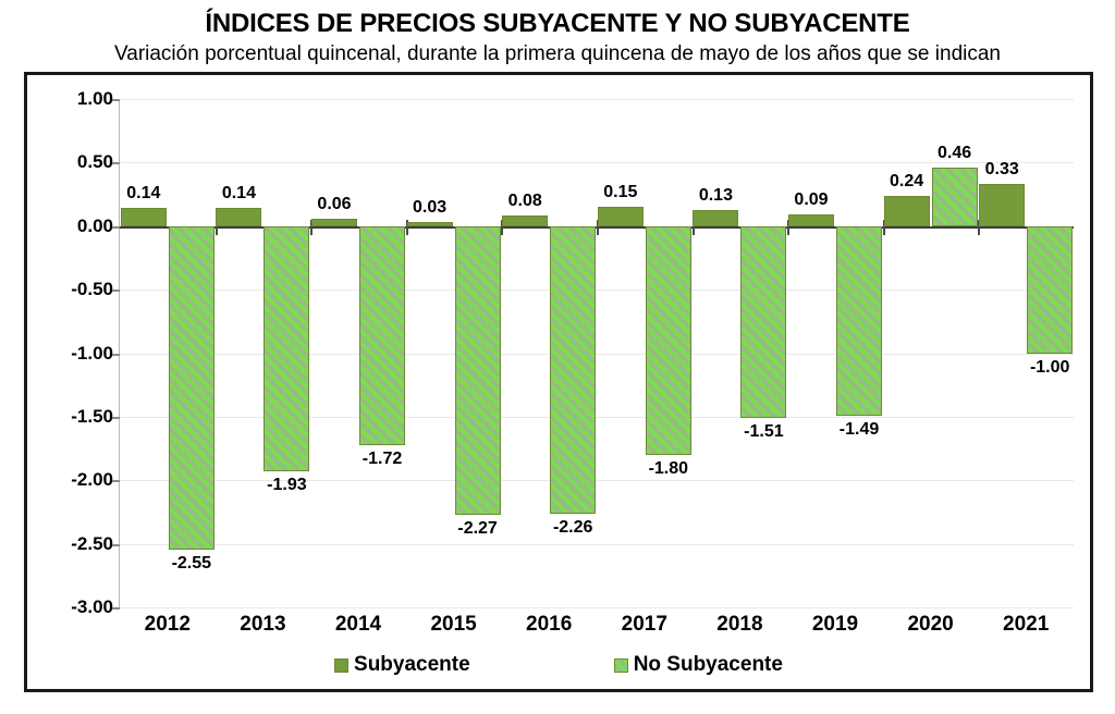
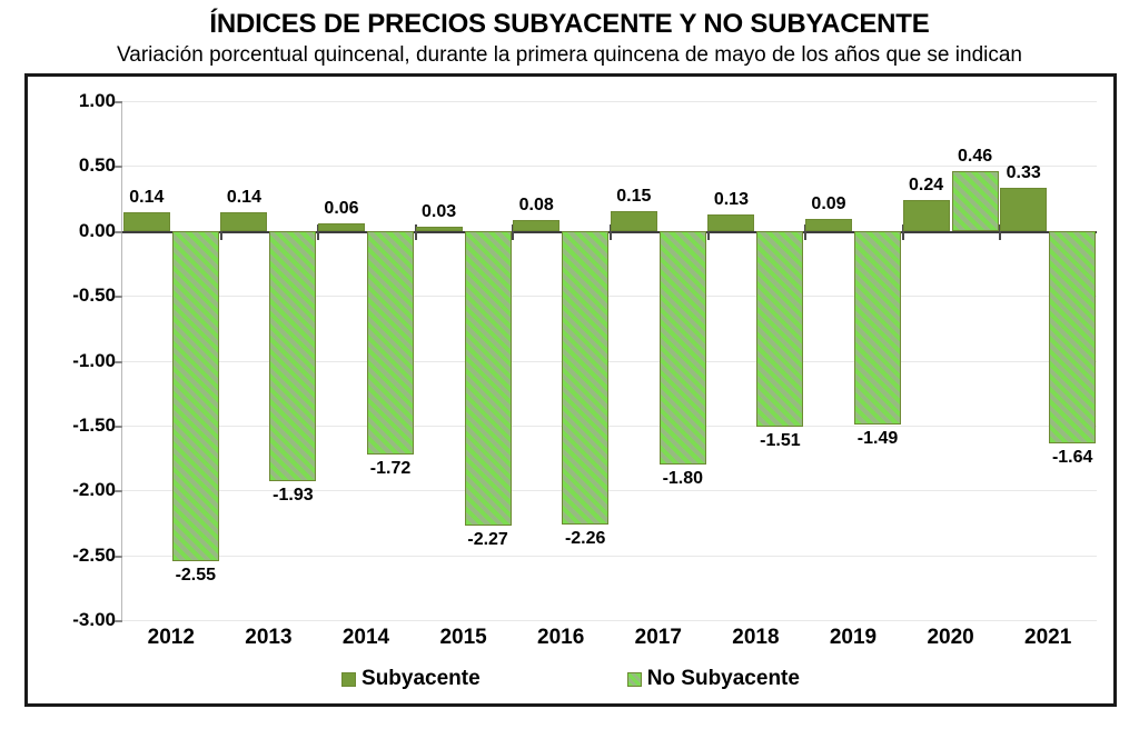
No Subyacente/2021: -1.00 -> -1.64
